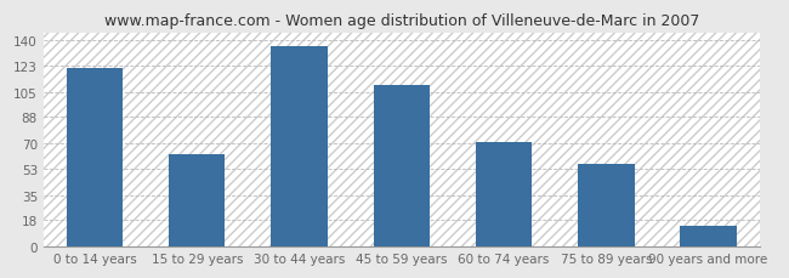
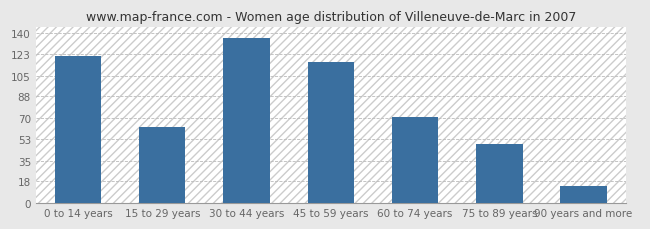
45 to 59 years: 110 -> 116
75 to 89 years: 56 -> 49
